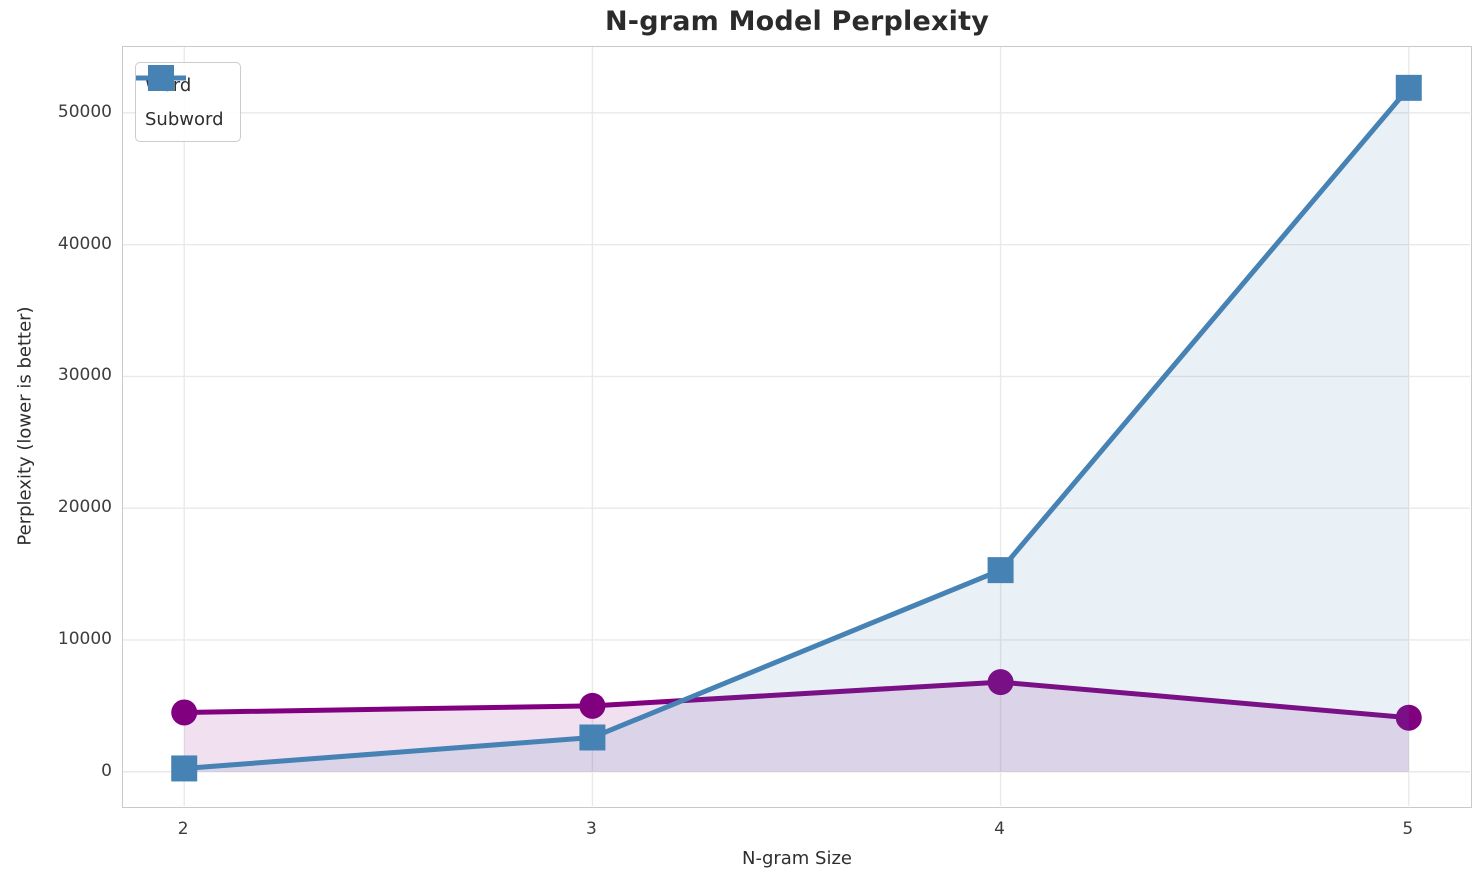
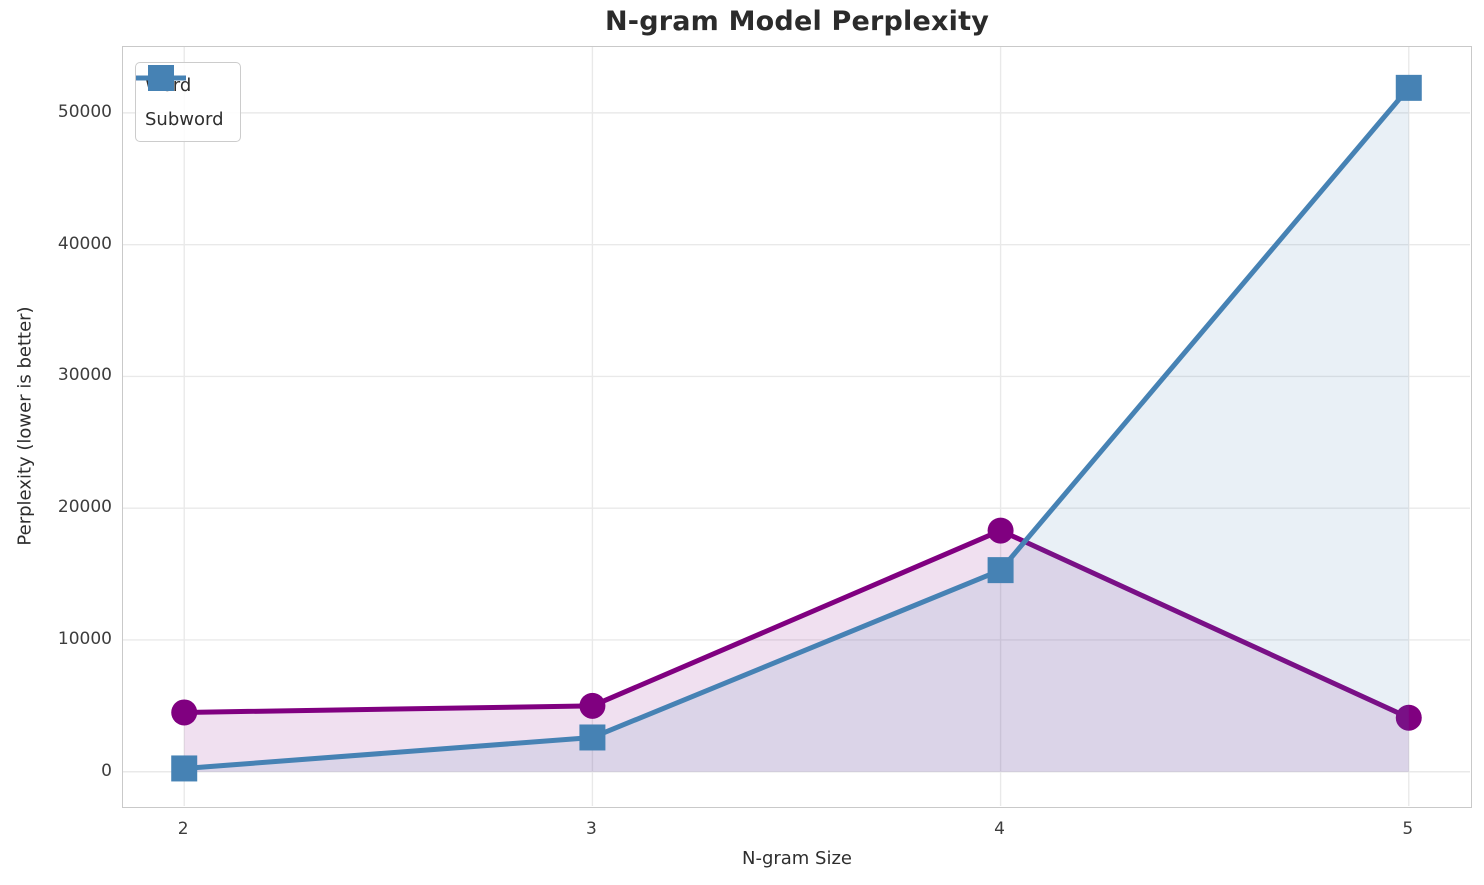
Word/4: 6800 -> 18300
